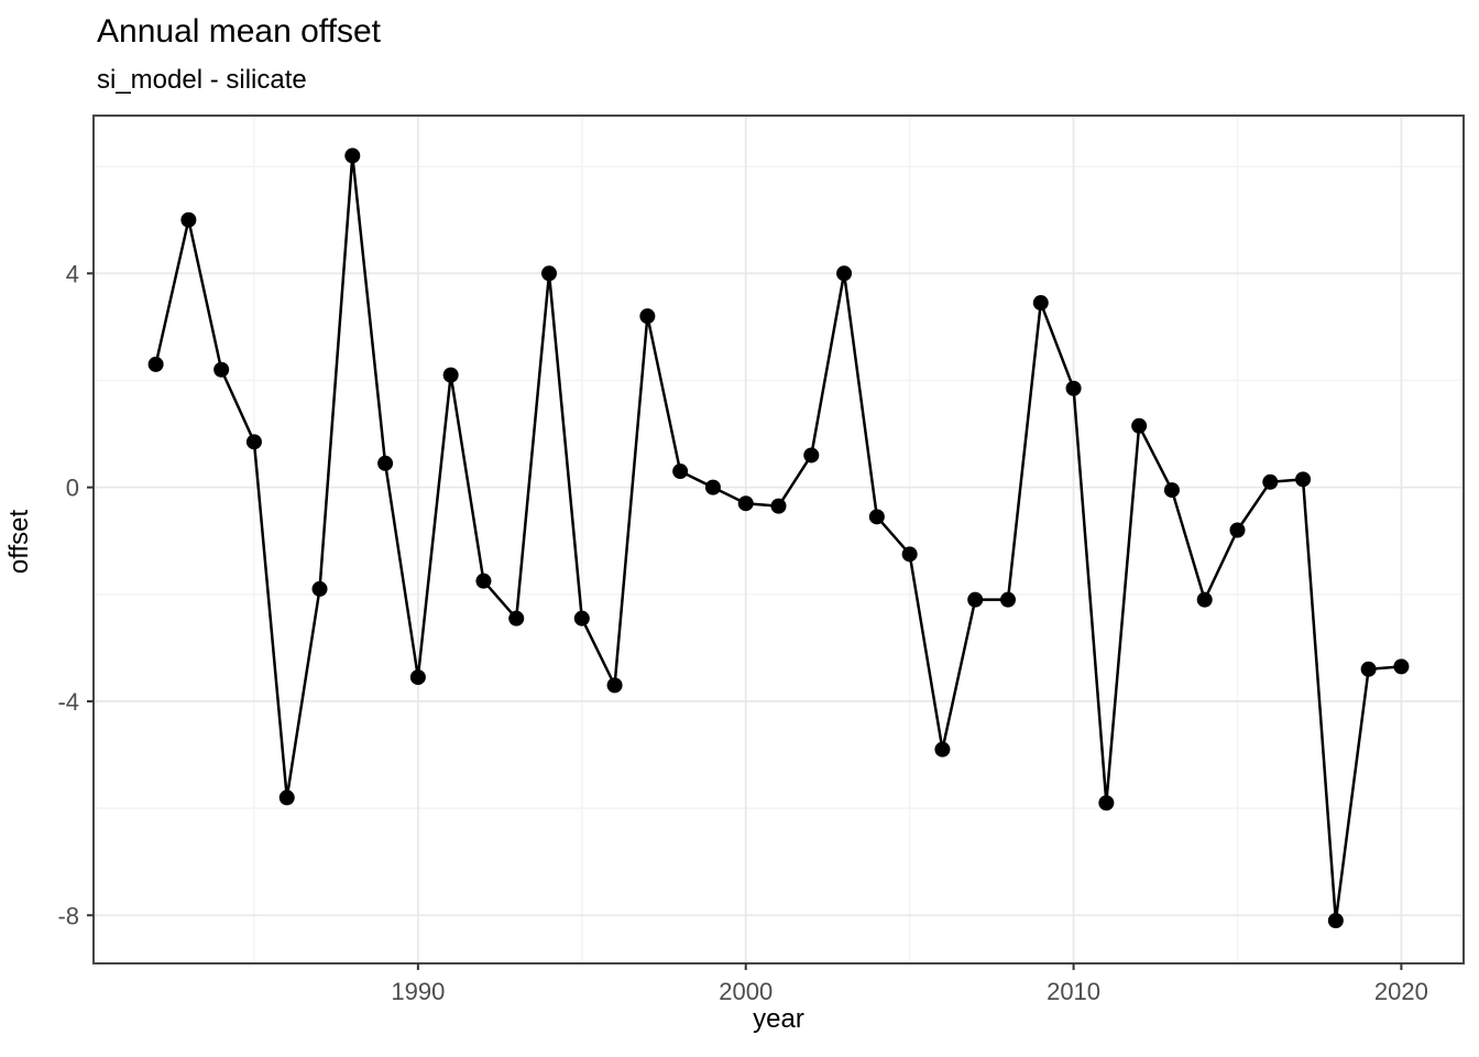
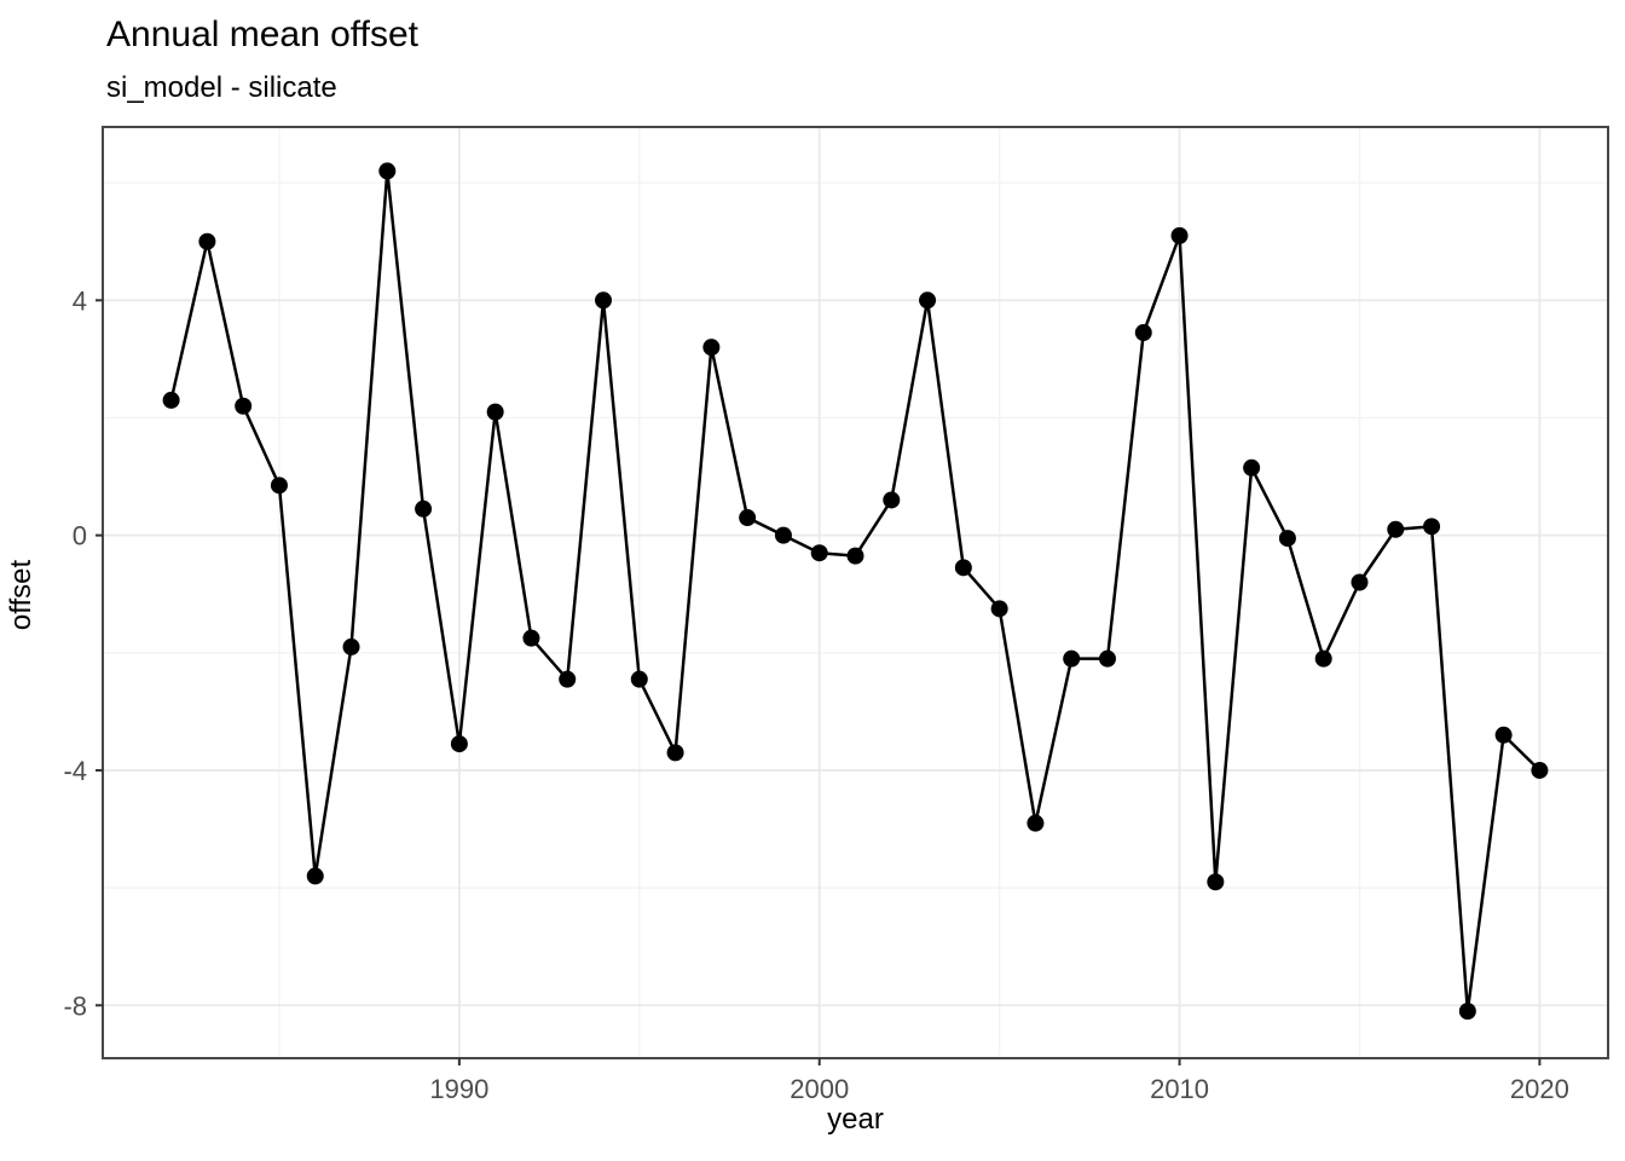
2010: 1.9 -> 5.1
2020: -3.4 -> -4.0
